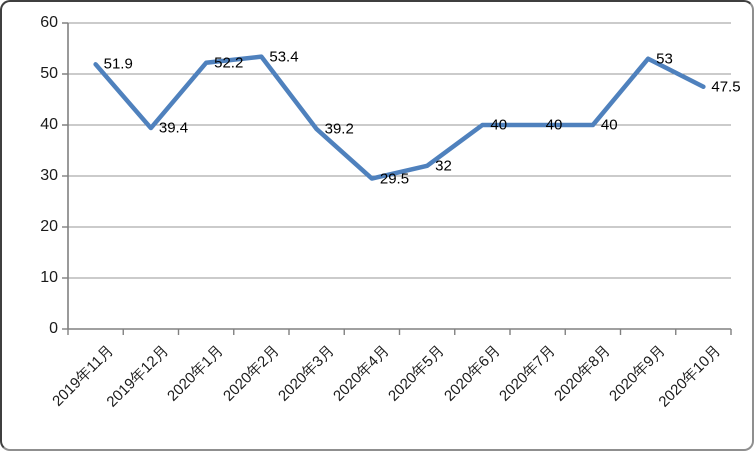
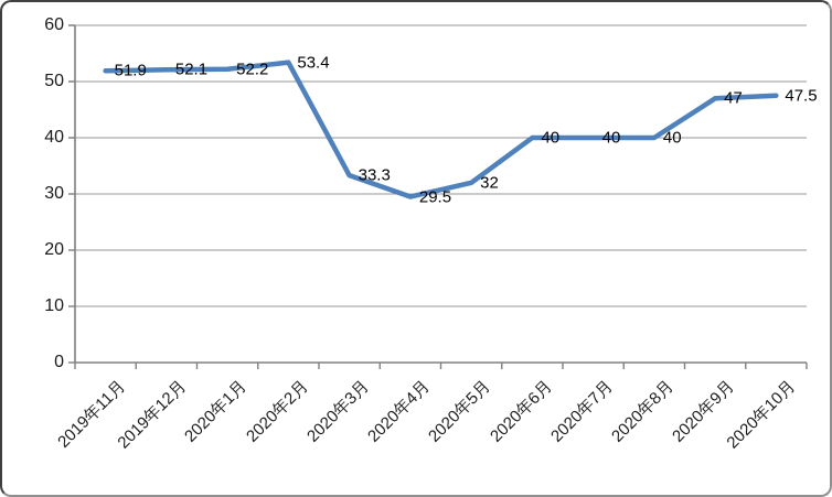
2019年12月: 39.4 -> 52.1
2020年3月: 39.2 -> 33.3
2020年9月: 53 -> 47
